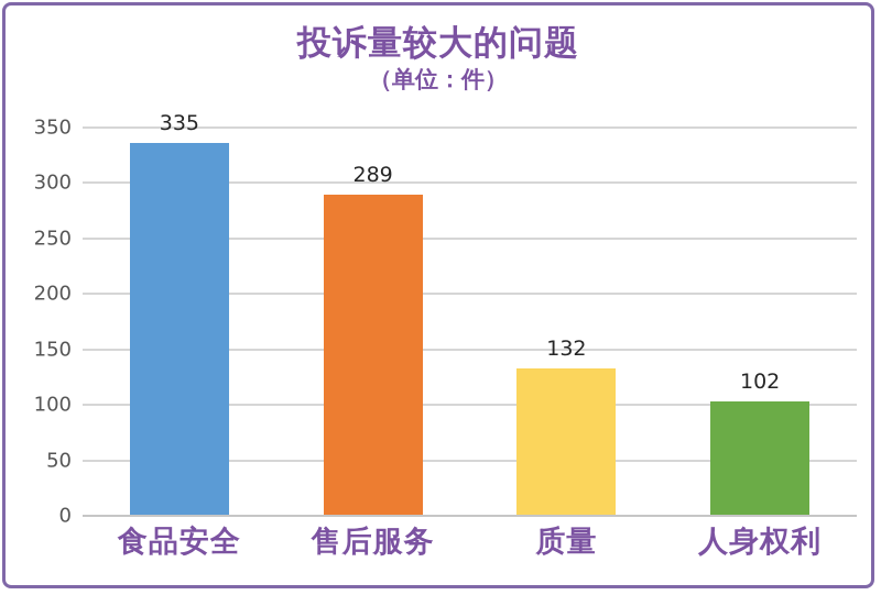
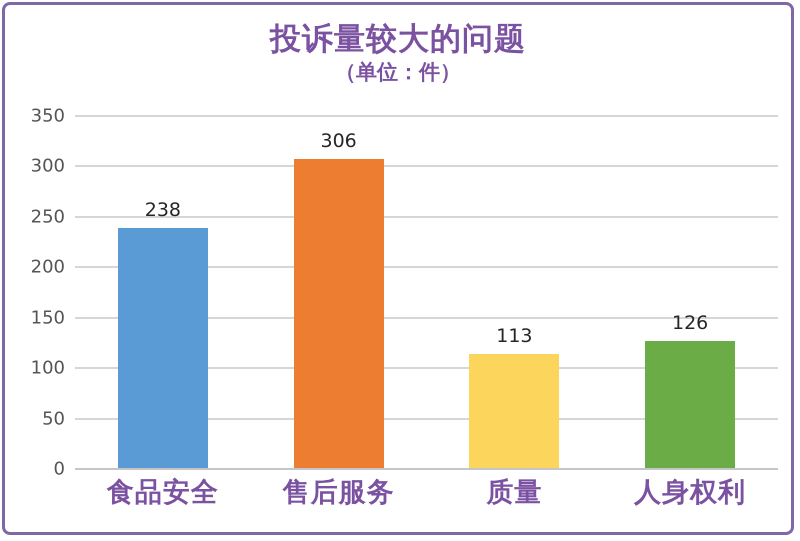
食品安全: 335 -> 238
售后服务: 289 -> 306
质量: 132 -> 113
人身权利: 102 -> 126
